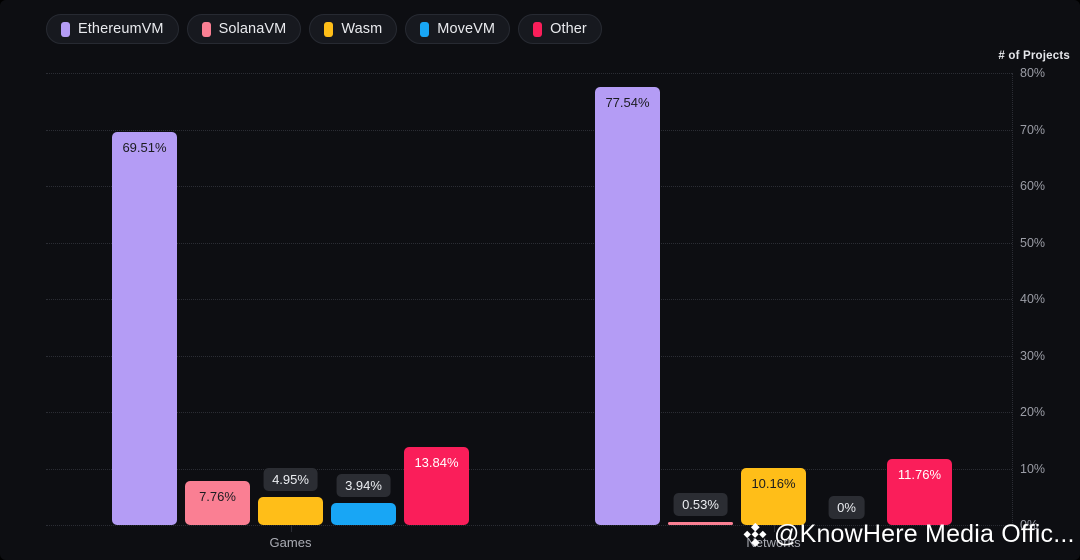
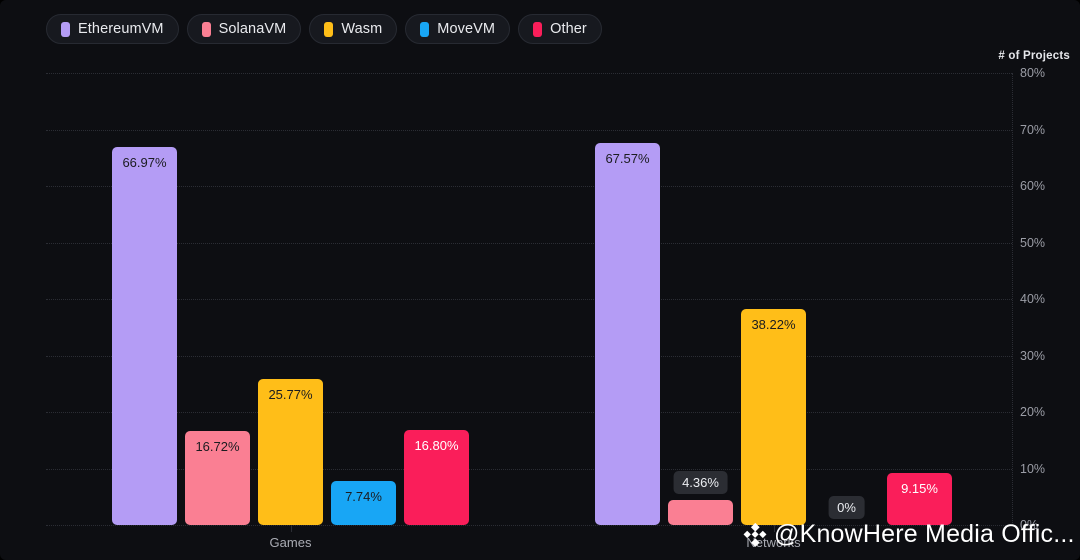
EthereumVM/Games: 69.51% -> 66.97%
SolanaVM/Games: 7.76% -> 16.72%
Wasm/Games: 4.95% -> 25.77%
MoveVM/Games: 3.94% -> 7.74%
Other/Games: 13.84% -> 16.80%
EthereumVM/Networks: 77.54% -> 67.57%
SolanaVM/Networks: 0.53% -> 4.36%
Wasm/Networks: 10.16% -> 38.22%
Other/Networks: 11.76% -> 9.15%
